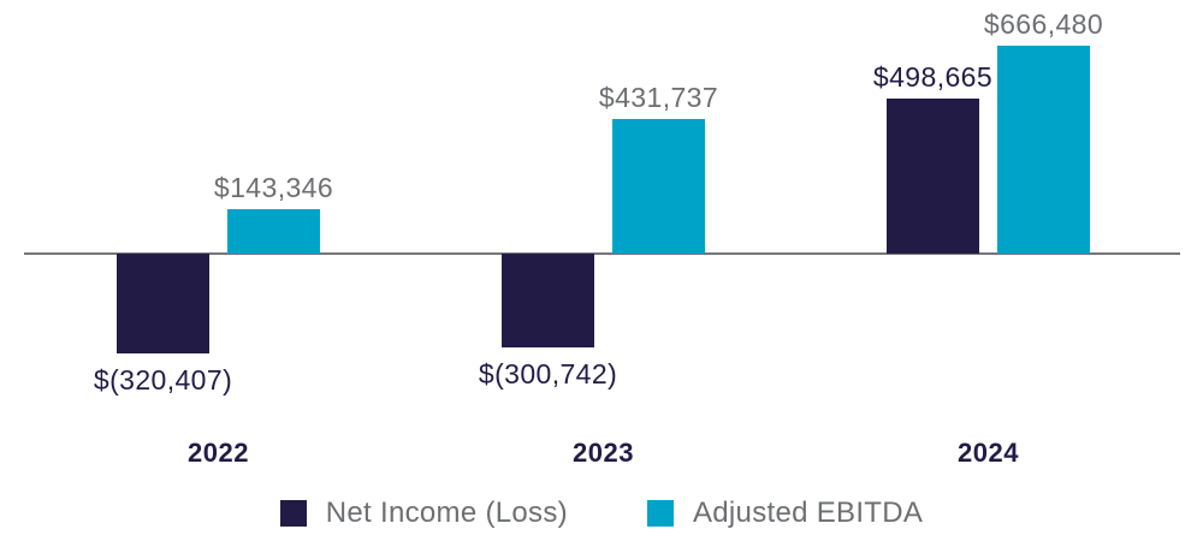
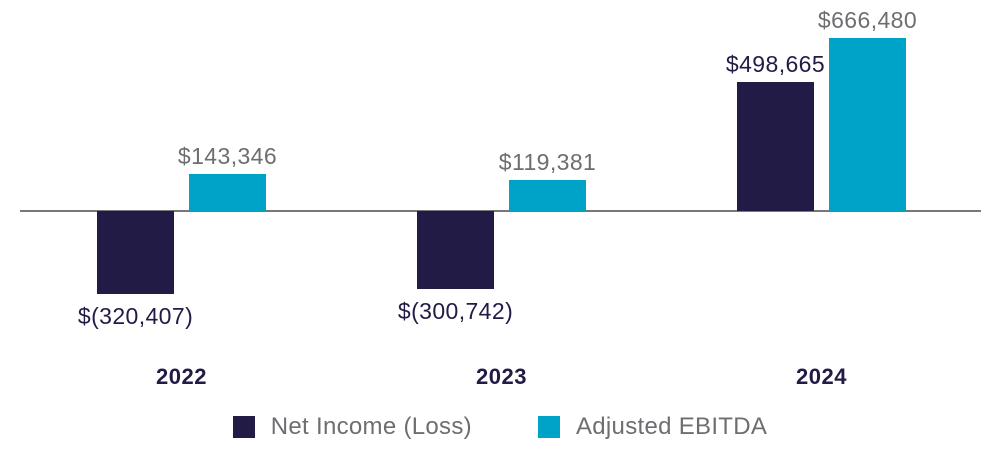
Adjusted EBITDA/2023: $431,737 -> $119,381
